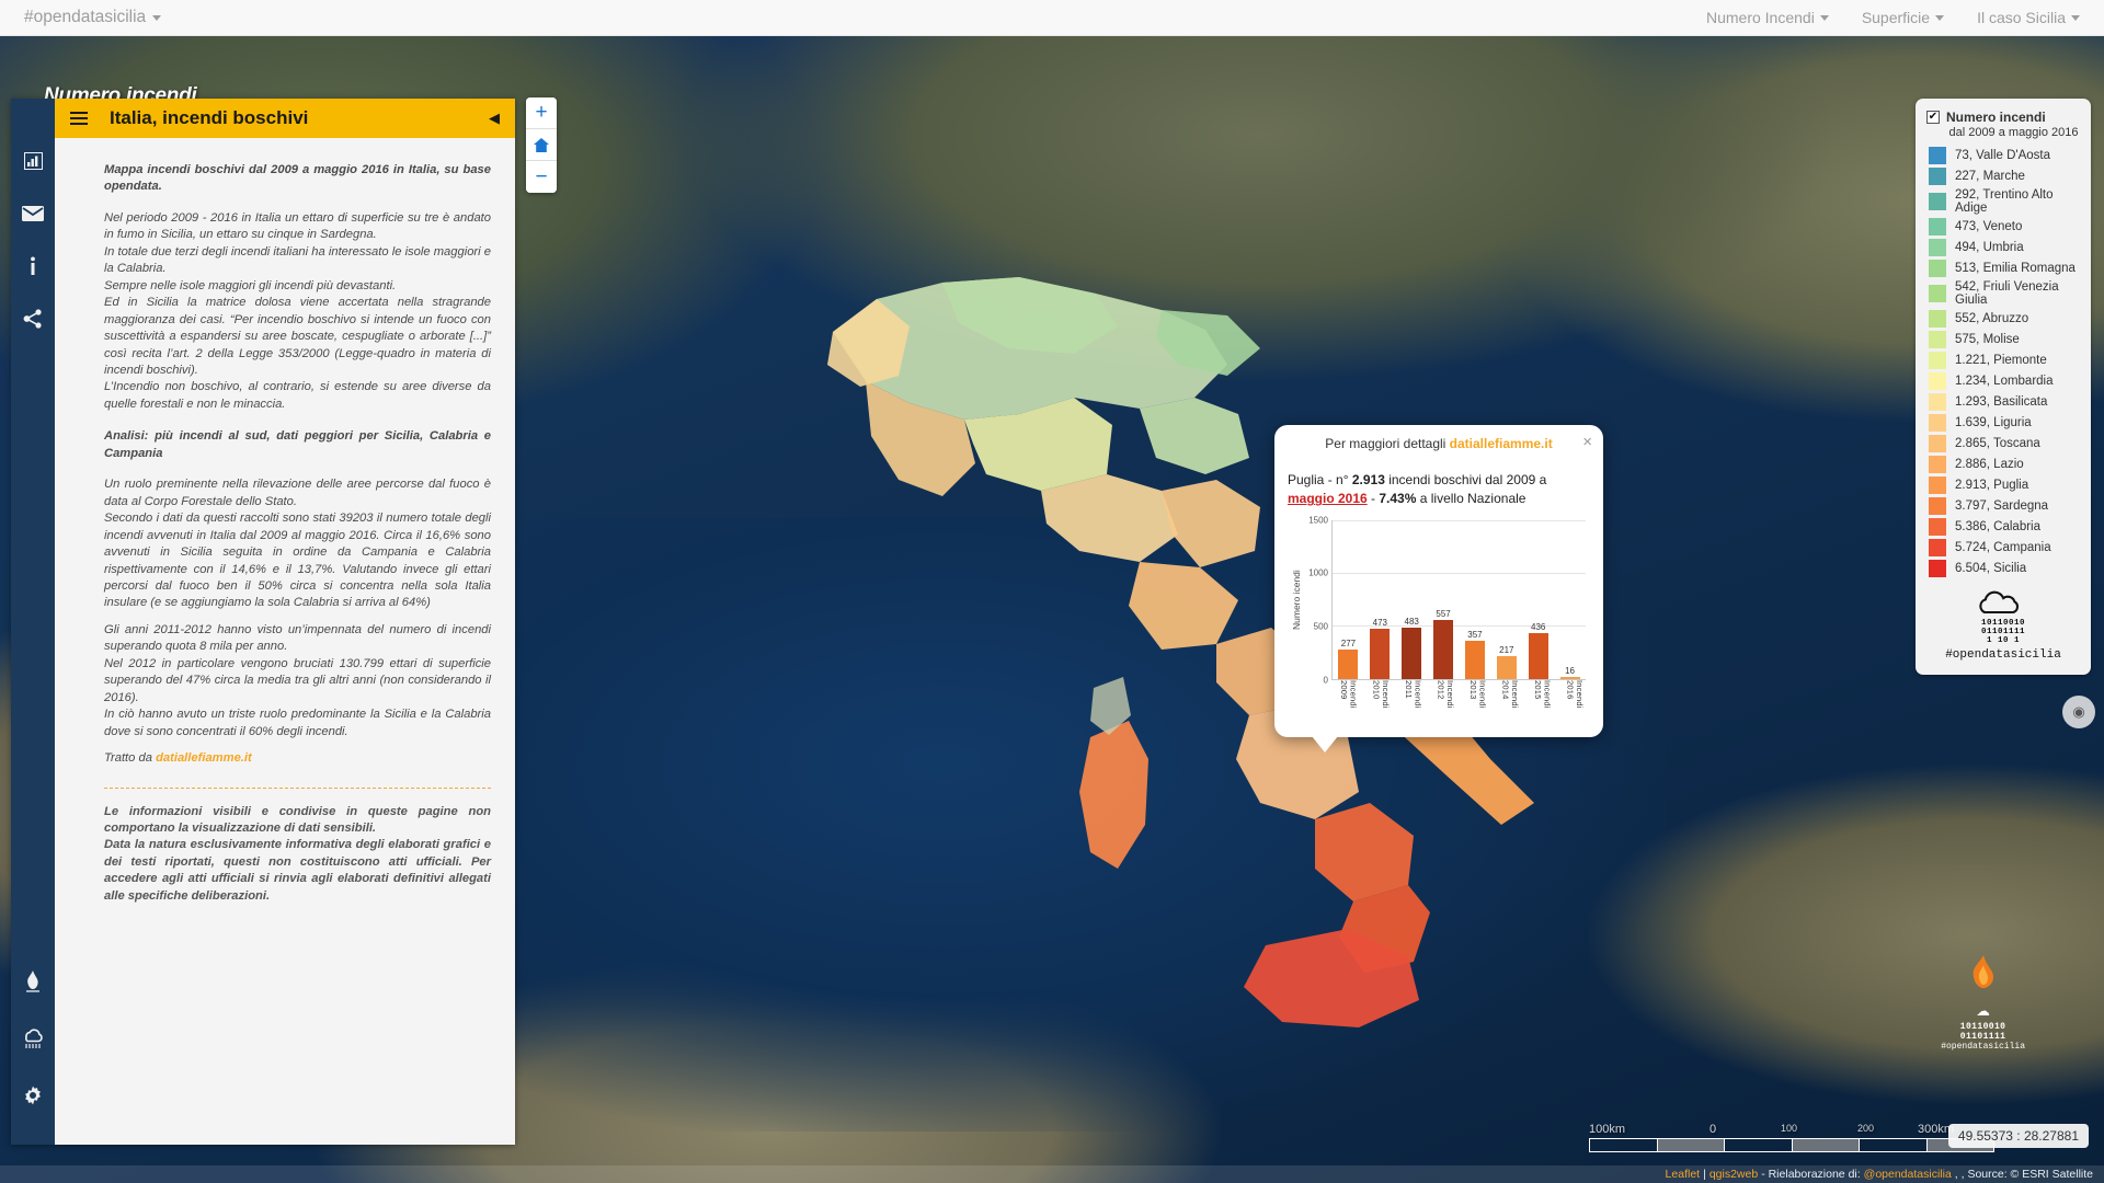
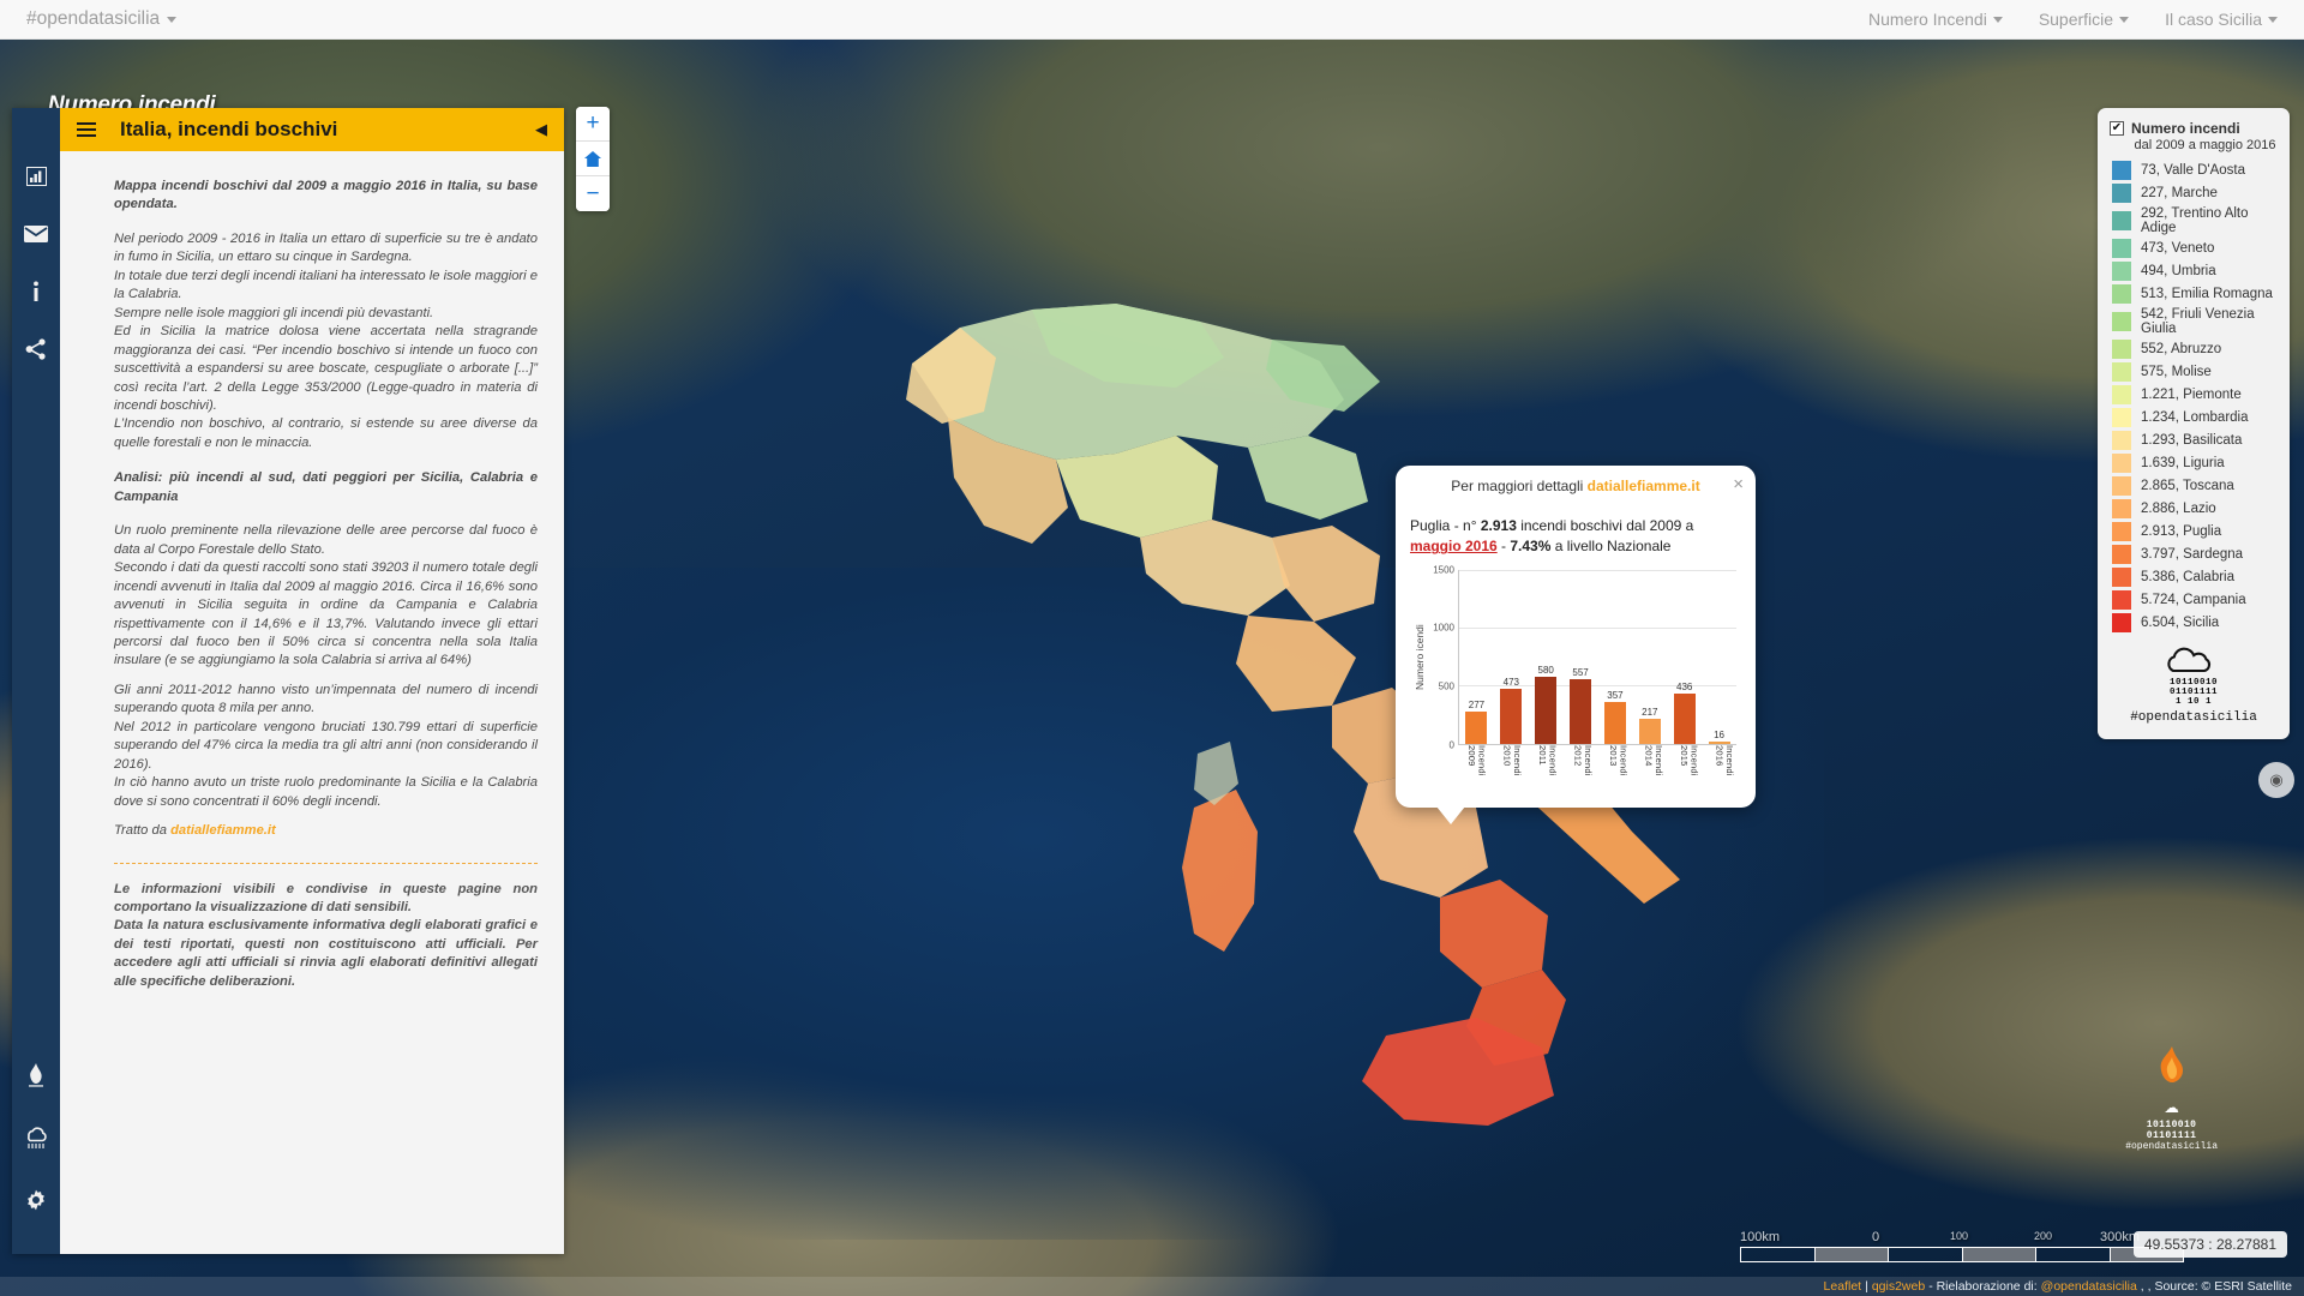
Incendi 2011: 483 -> 580
